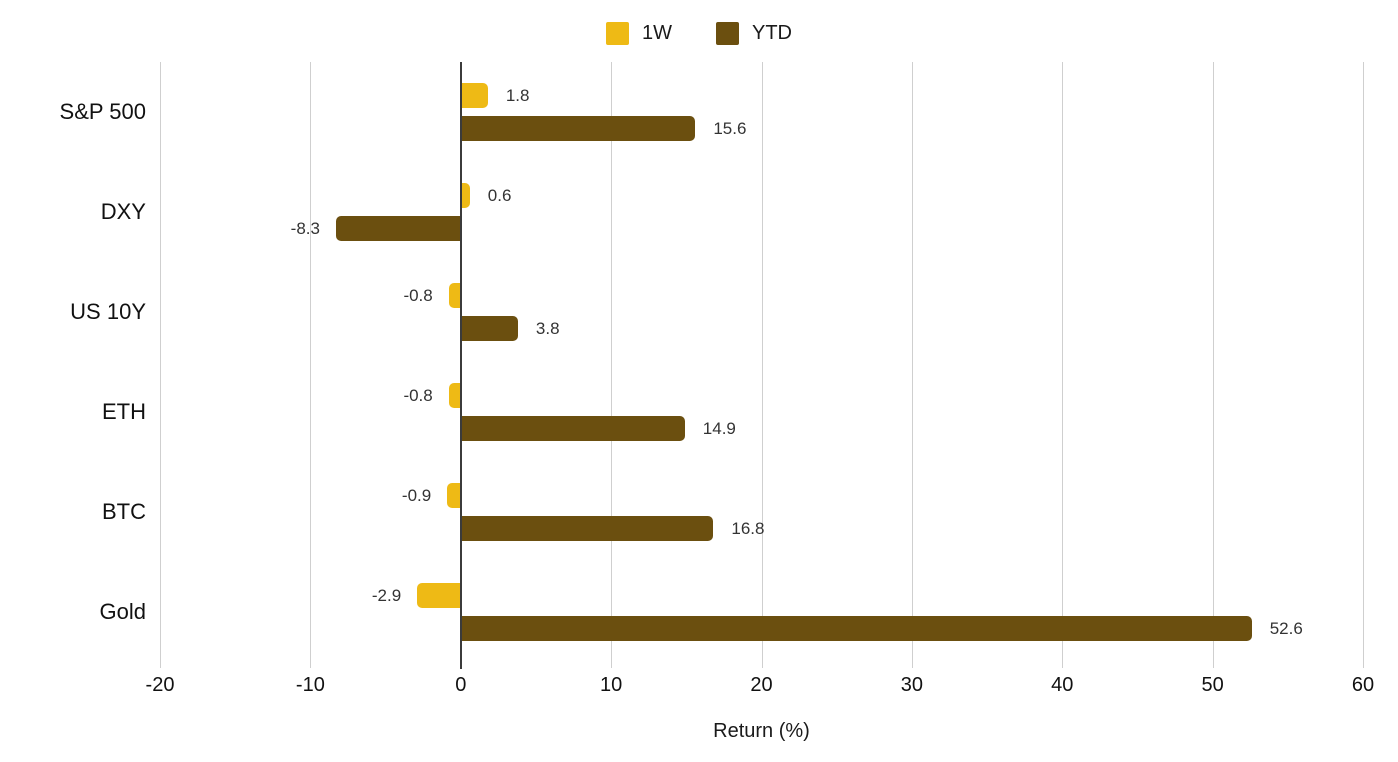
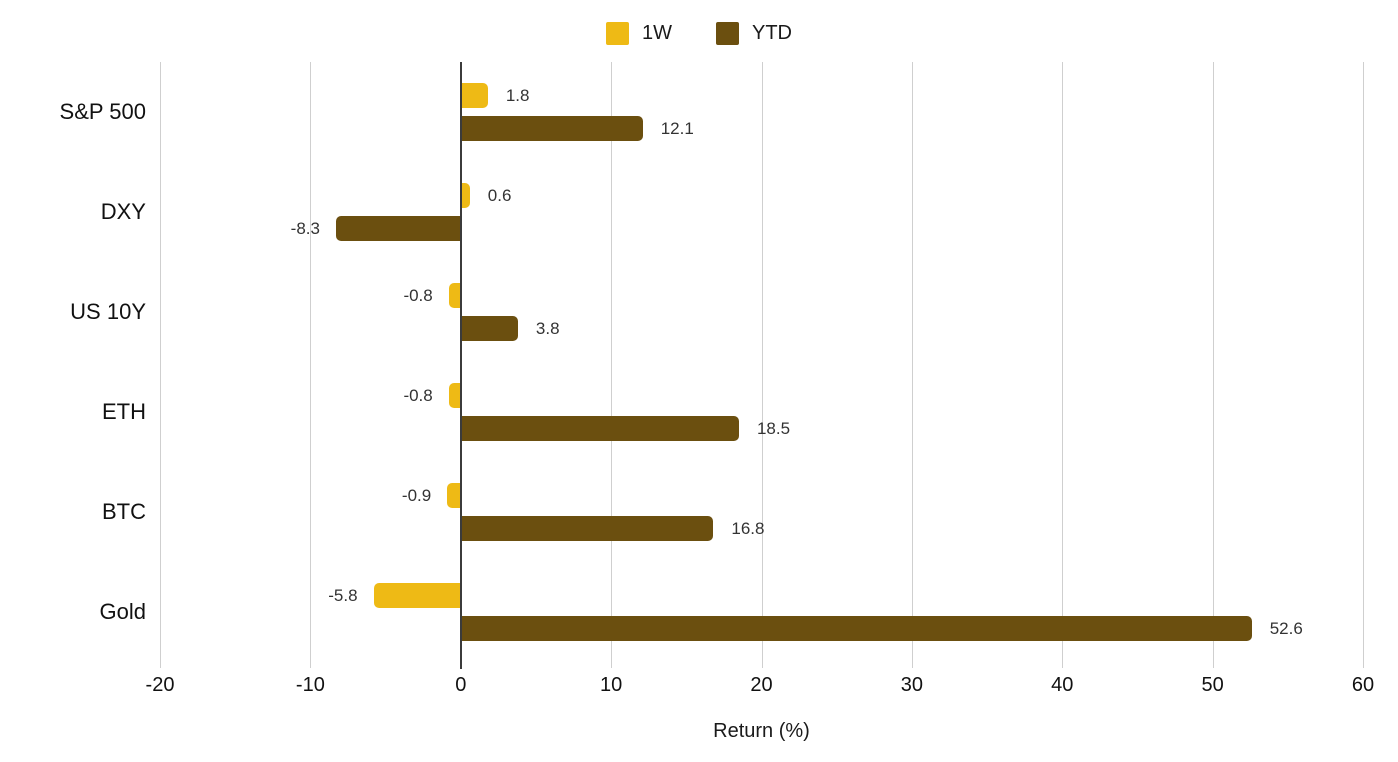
YTD/S&P 500: 15.6 -> 12.1
YTD/ETH: 14.9 -> 18.5
1W/Gold: -2.9 -> -5.8
